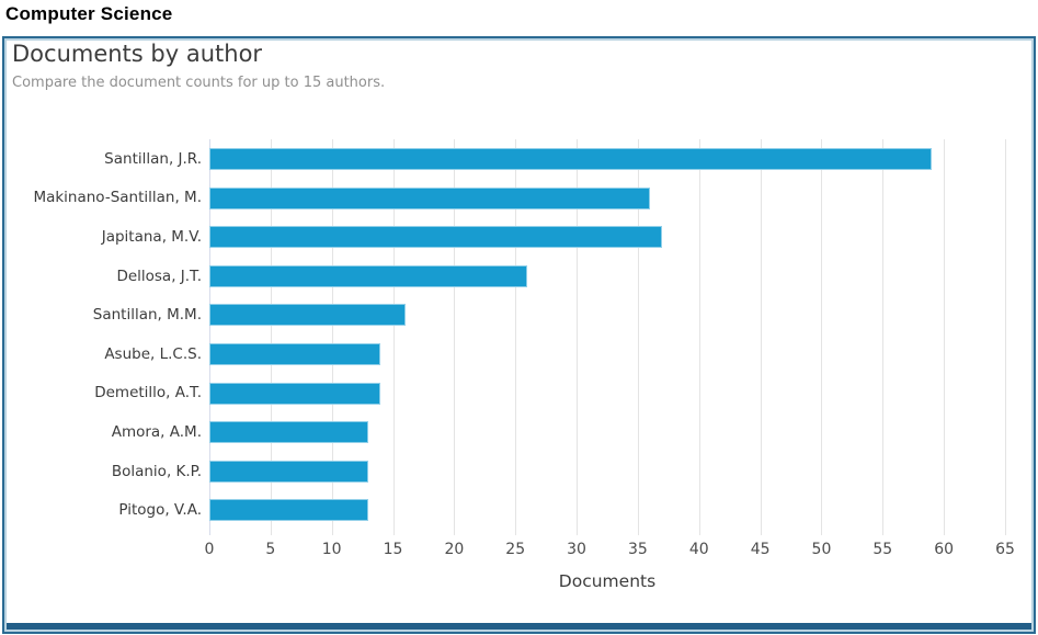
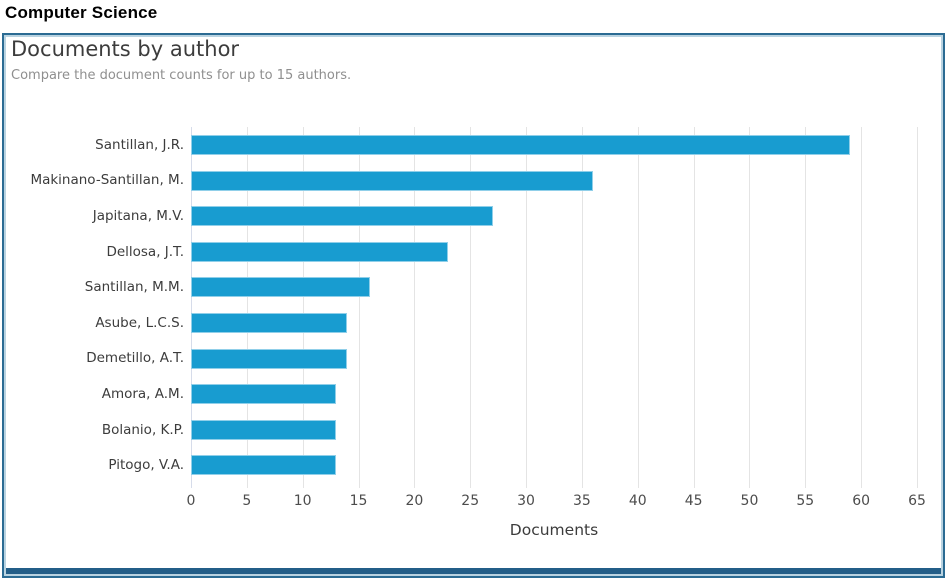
Japitana, M.V.: 37 -> 27
Dellosa, J.T.: 26 -> 23
